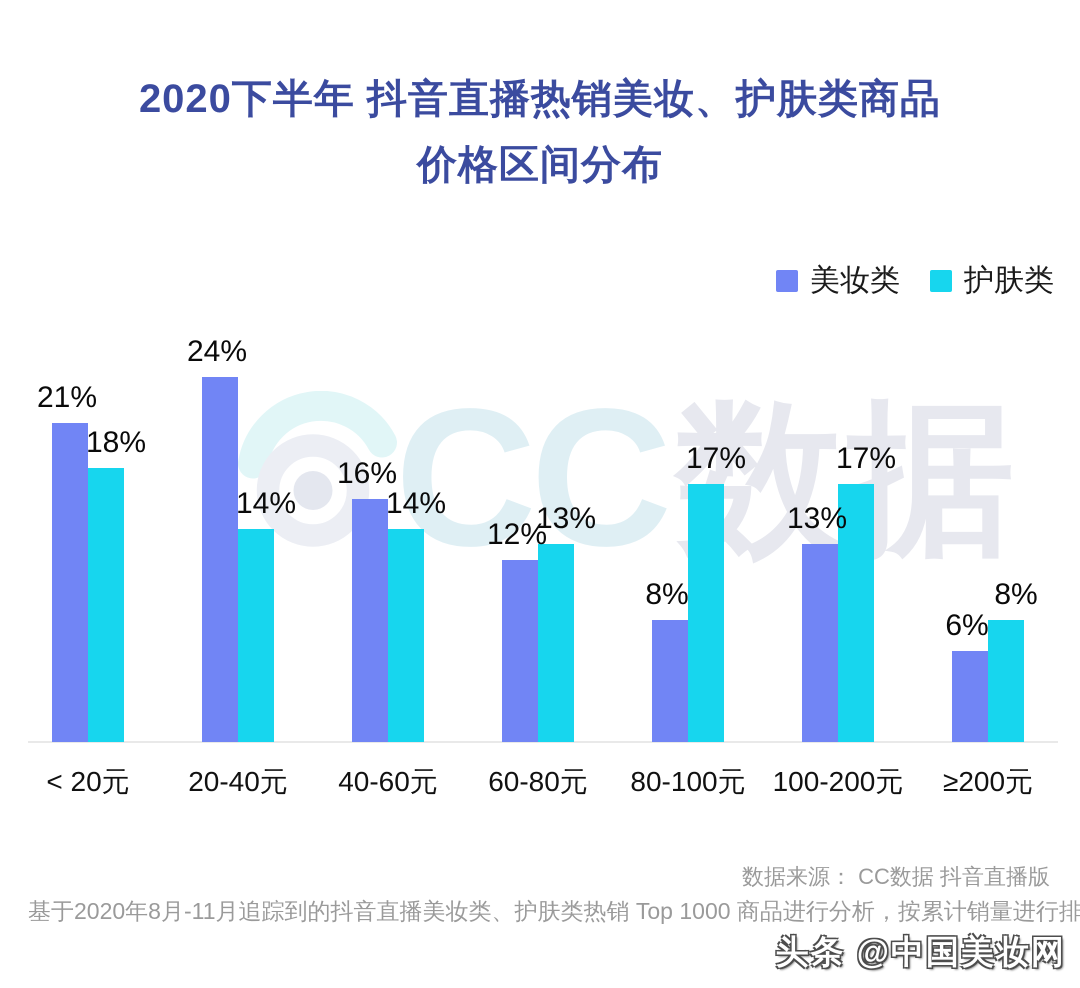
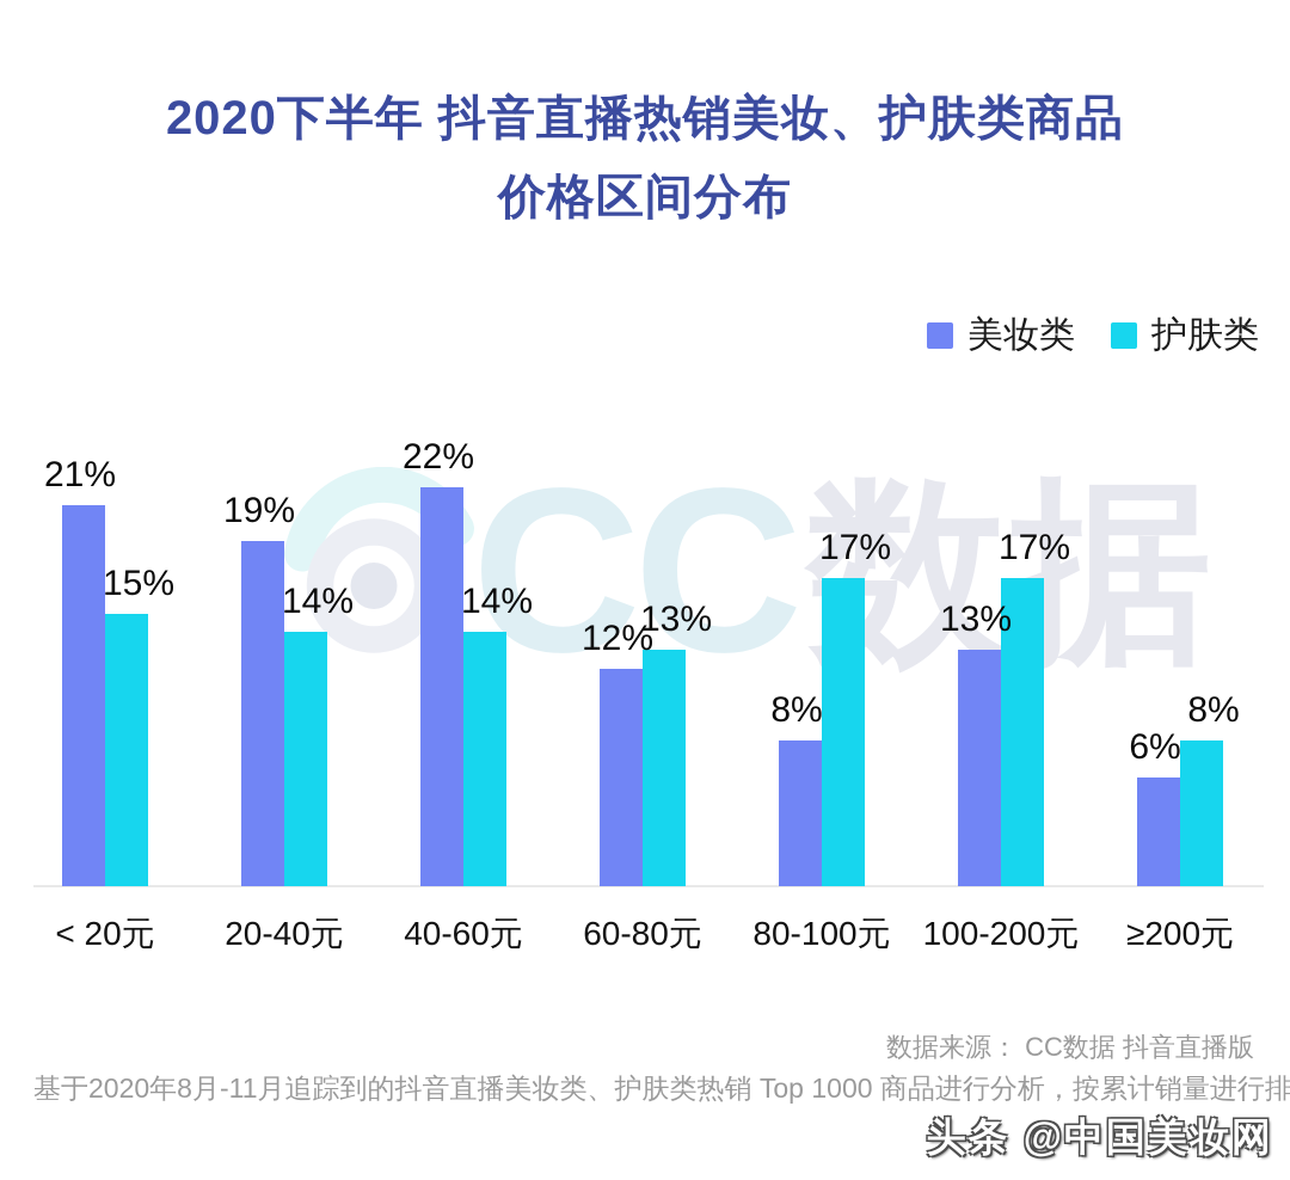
护肤类/< 20元: 18% -> 15%
美妆类/20-40元: 24% -> 19%
美妆类/40-60元: 16% -> 22%
